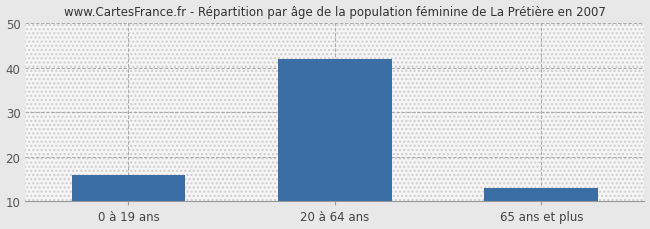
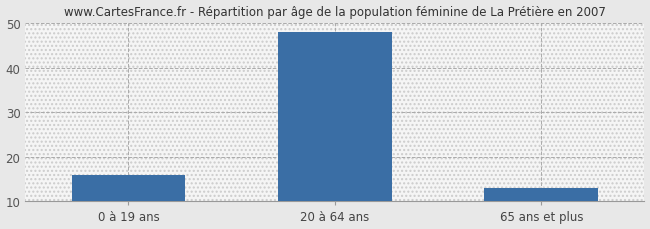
20 à 64 ans: 42 -> 48
